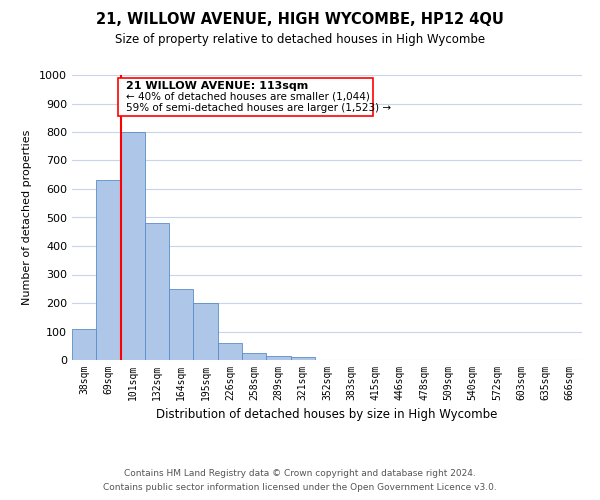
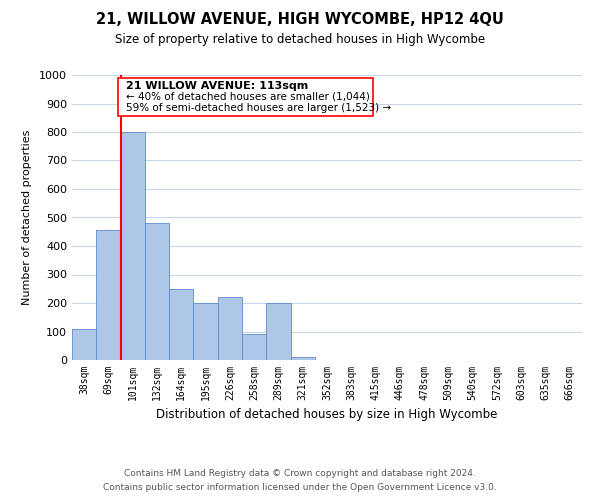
69sqm: 630 -> 455
226sqm: 60 -> 220
258sqm: 25 -> 90
289sqm: 15 -> 200
